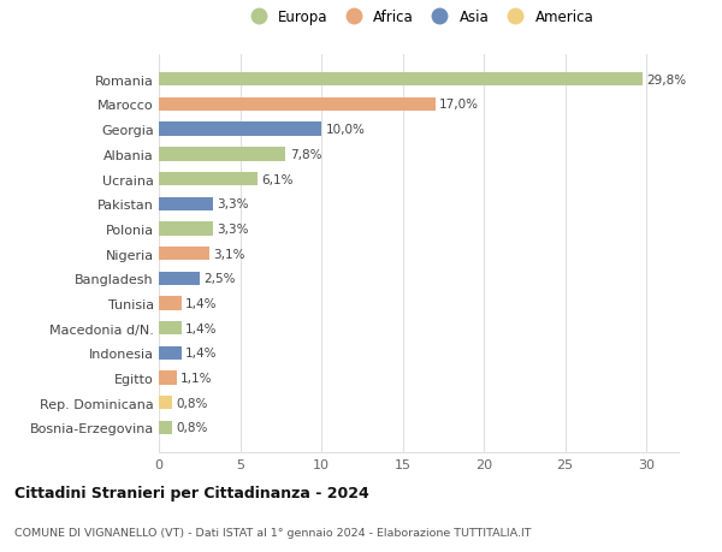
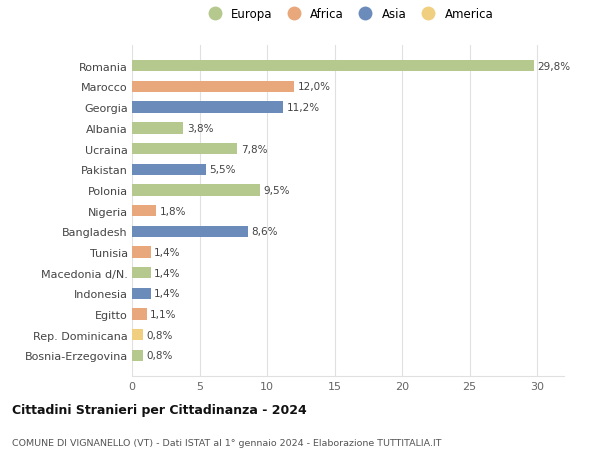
Marocco: 17,0% -> 12,0%
Georgia: 10,0% -> 11,2%
Albania: 7,8% -> 3,8%
Ucraina: 6,1% -> 7,8%
Pakistan: 3,3% -> 5,5%
Polonia: 3,3% -> 9,5%
Nigeria: 3,1% -> 1,8%
Bangladesh: 2,5% -> 8,6%
